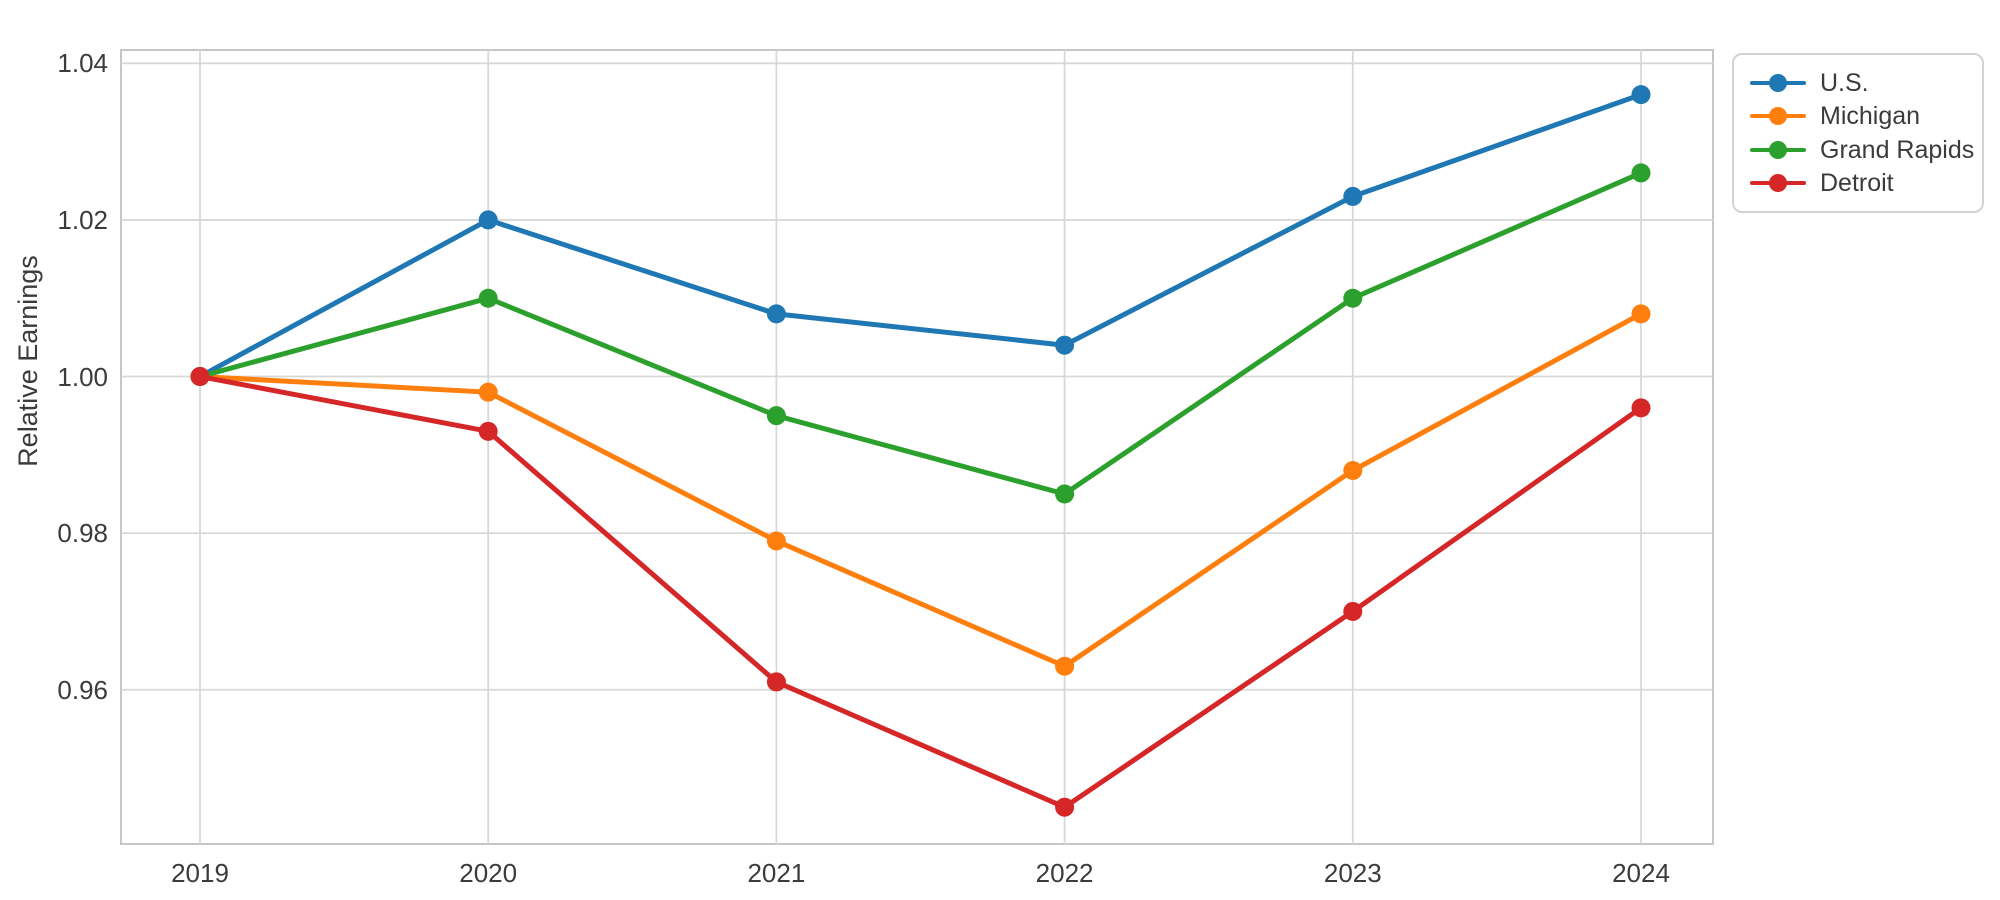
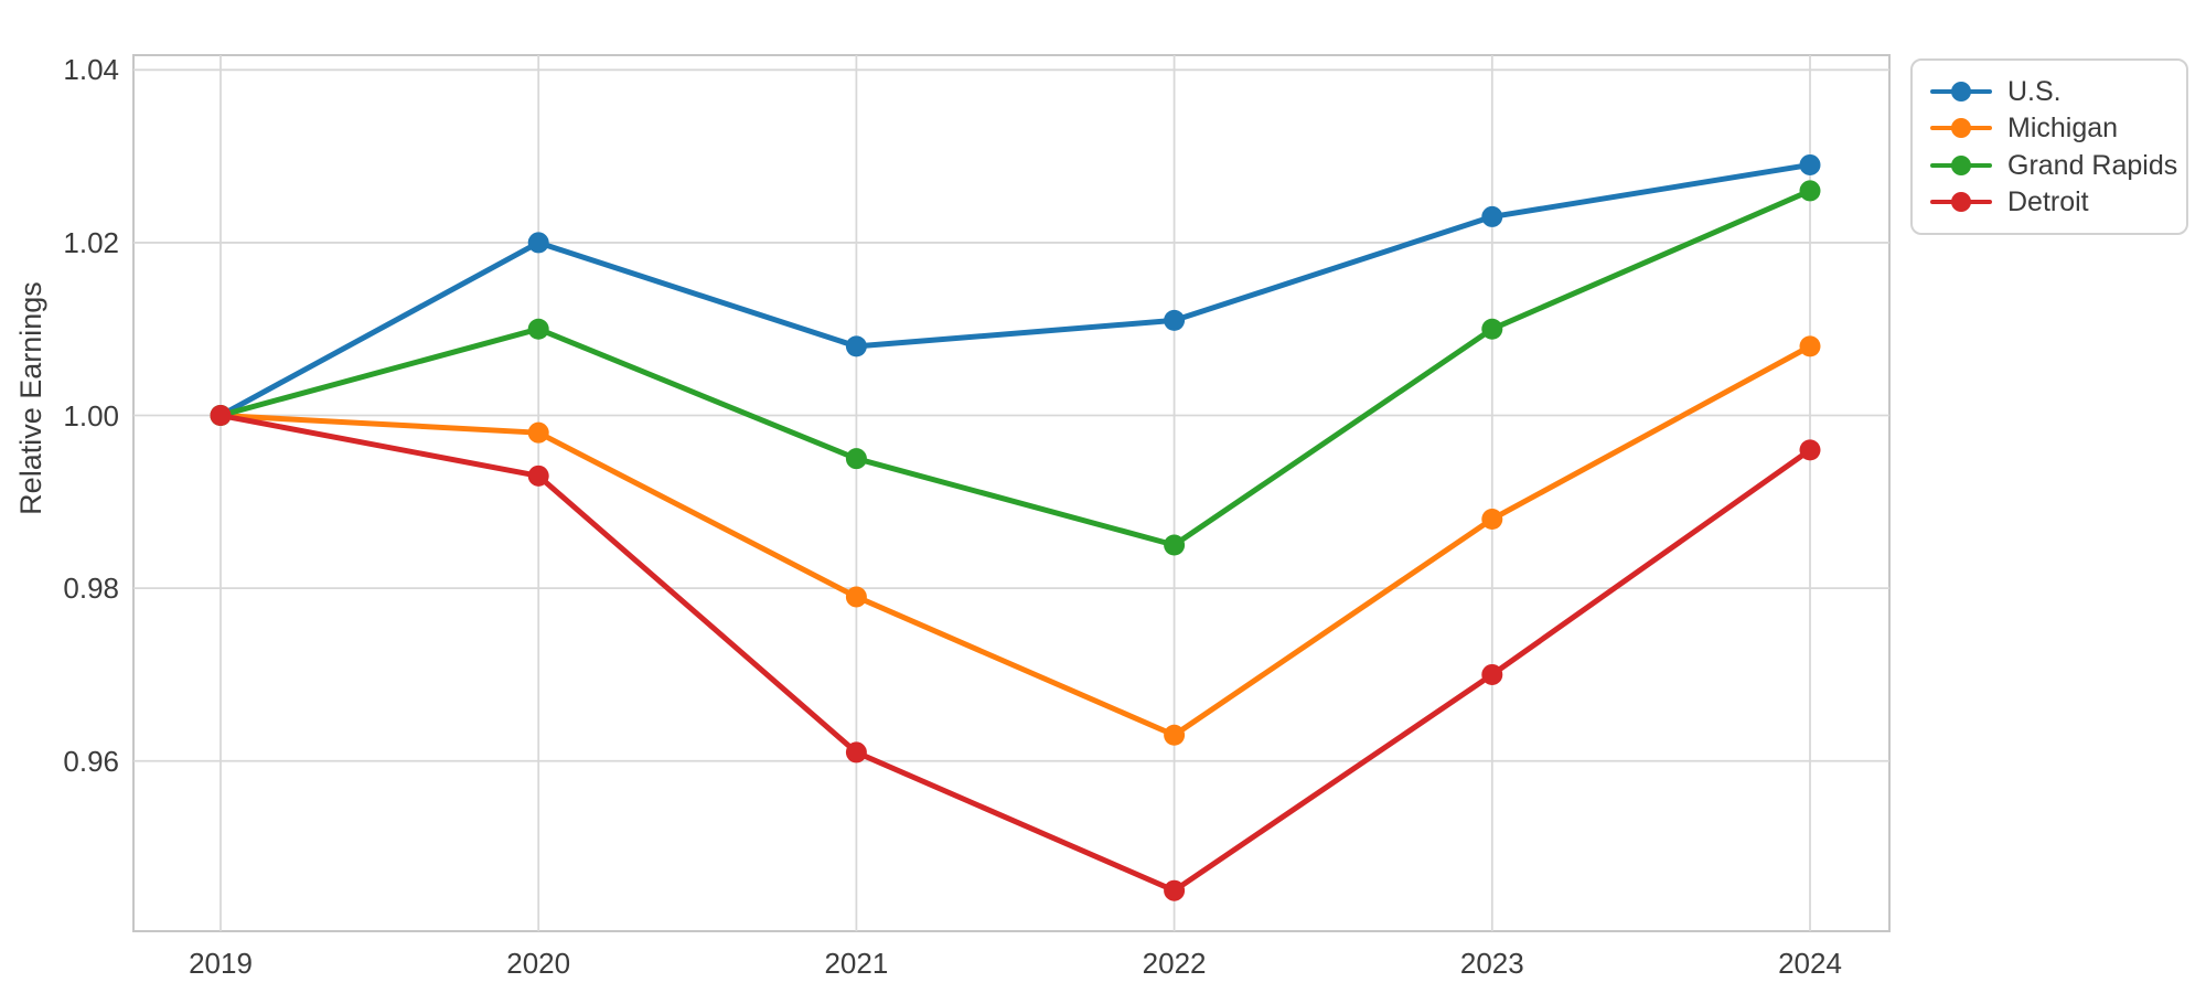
U.S./2022: 1.004 -> 1.011
U.S./2024: 1.036 -> 1.029
